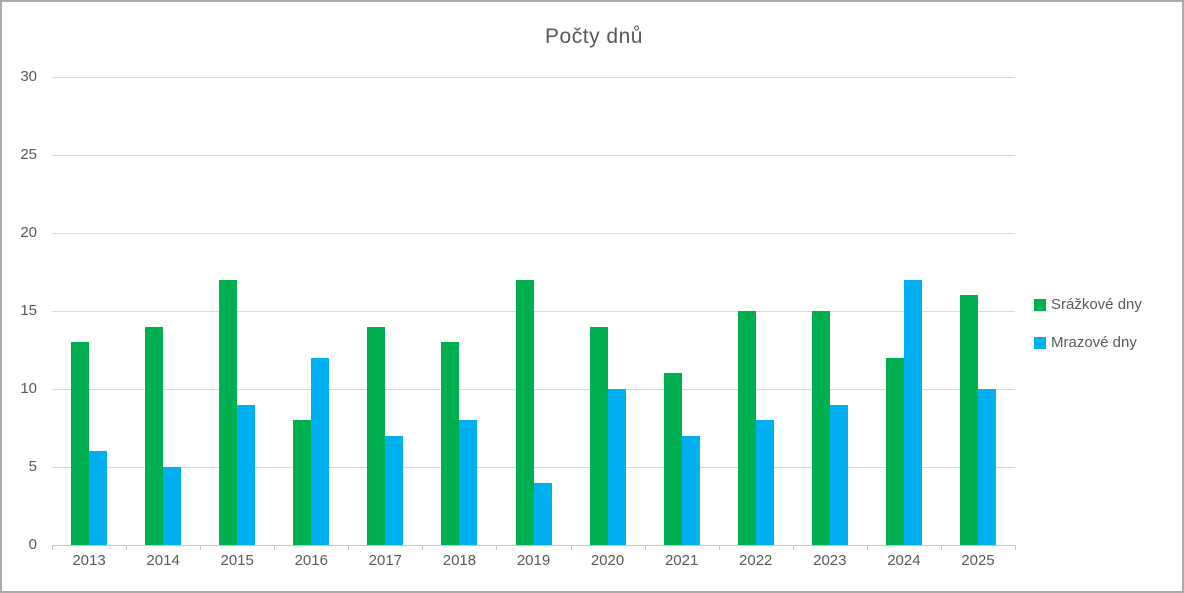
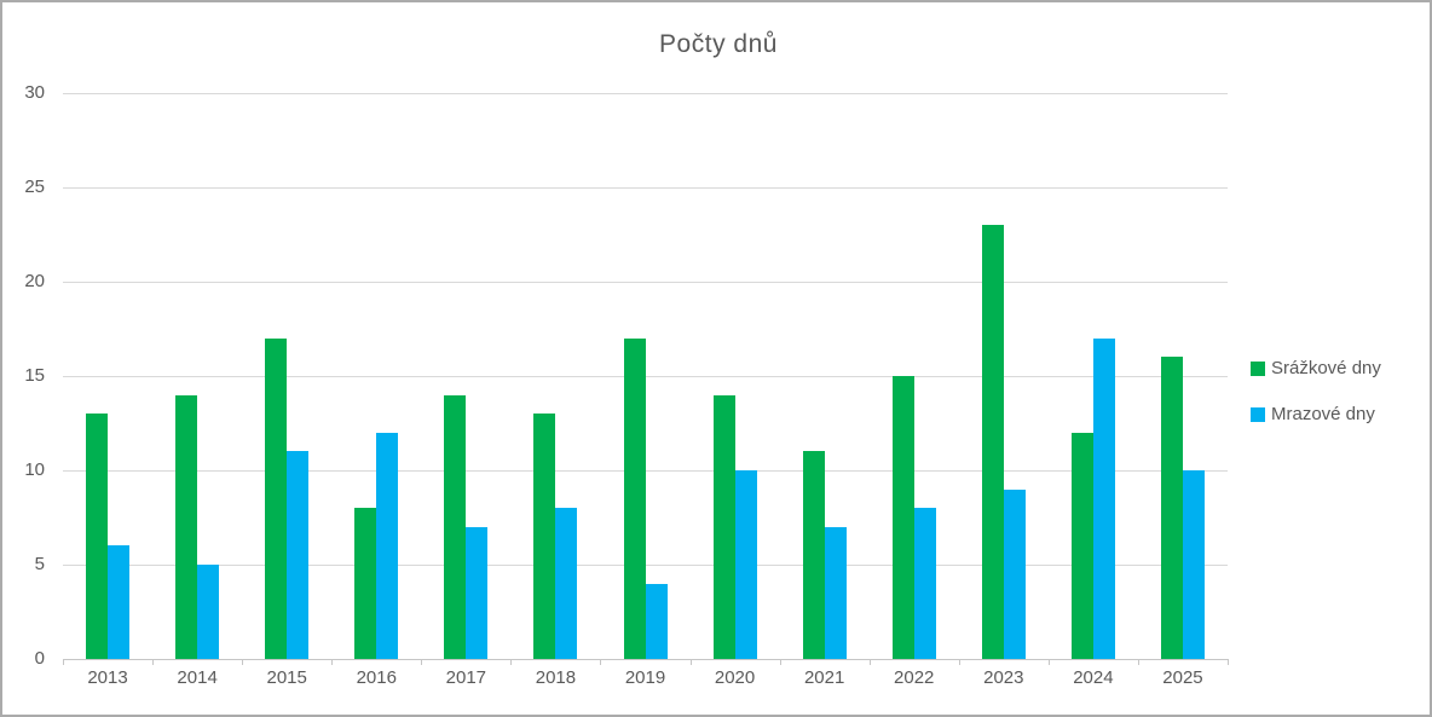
Mrazové dny/2015: 9 -> 11
Srážkové dny/2023: 15 -> 23
